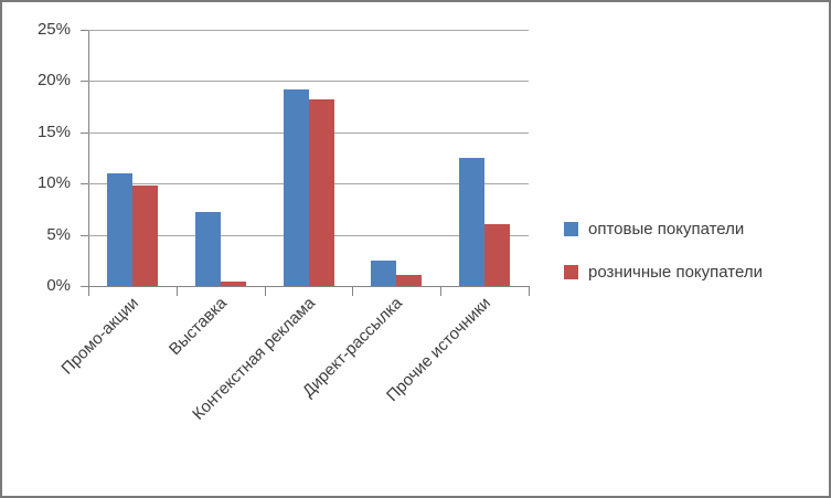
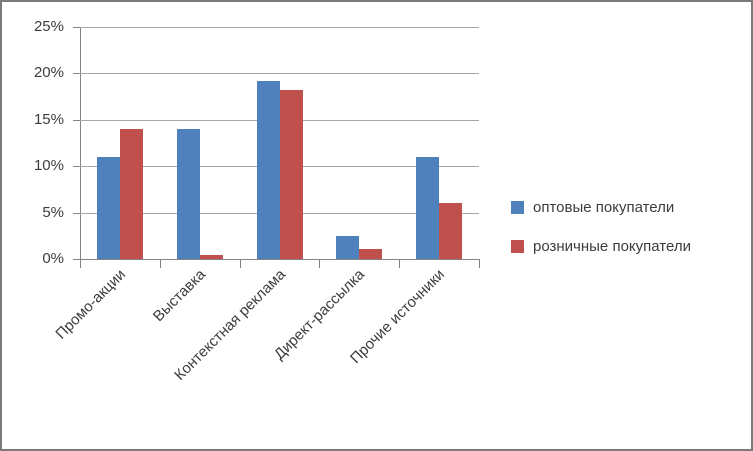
розничные покупатели/Промо-акции: 10% -> 14%
оптовые покупатели/Выставка: 7% -> 14%
оптовые покупатели/Прочие источники: 12% -> 11%
